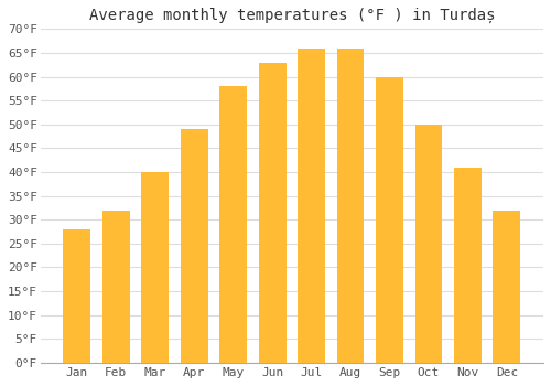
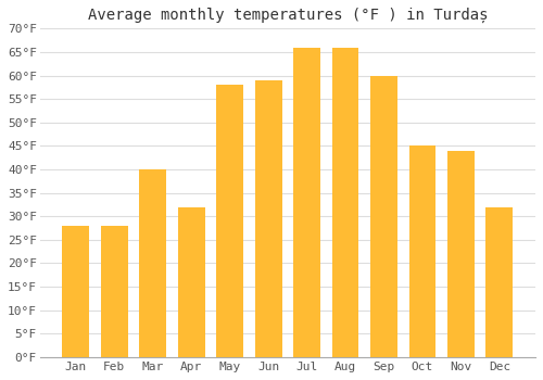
Feb: 32°F -> 28°F
Apr: 49°F -> 32°F
Jun: 63°F -> 59°F
Oct: 50°F -> 45°F
Nov: 41°F -> 44°F
